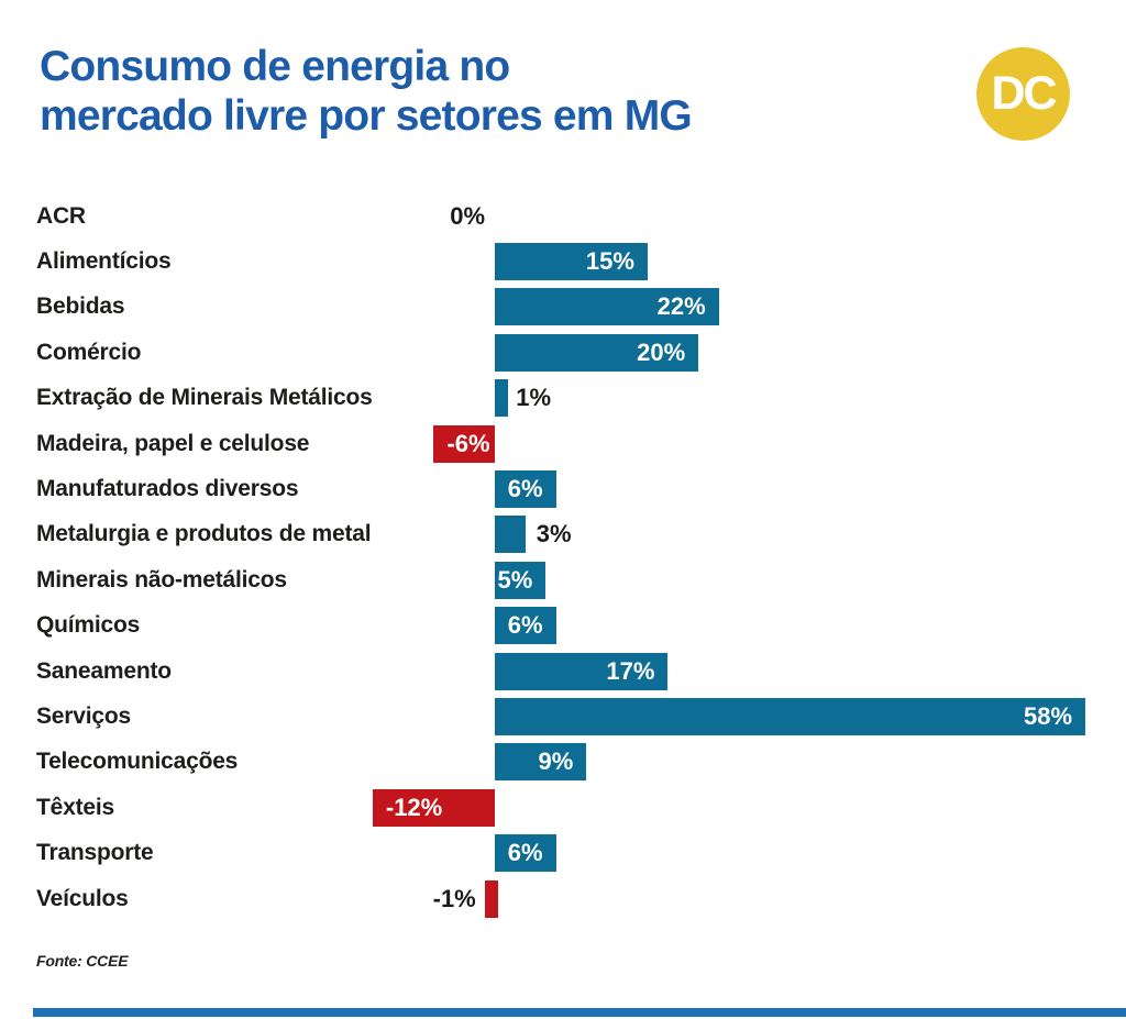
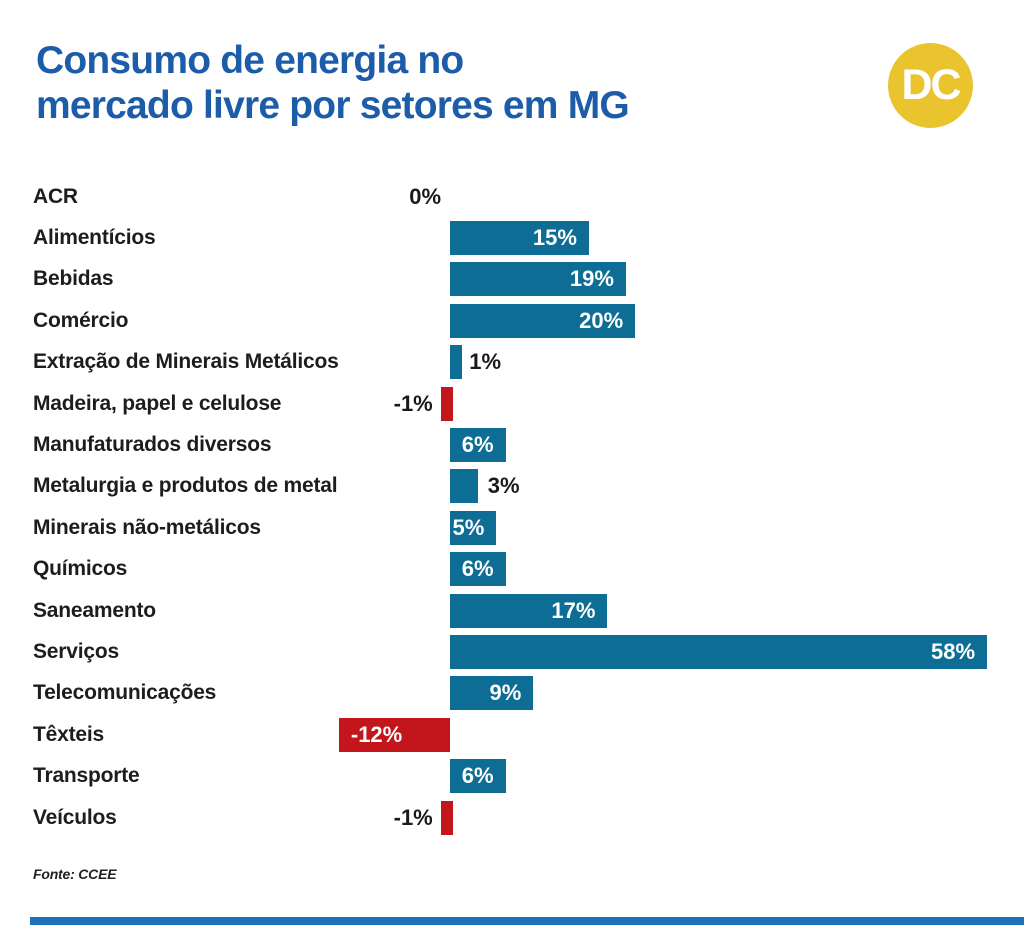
Bebidas: 22% -> 19%
Madeira, papel e celulose: -6% -> -1%
